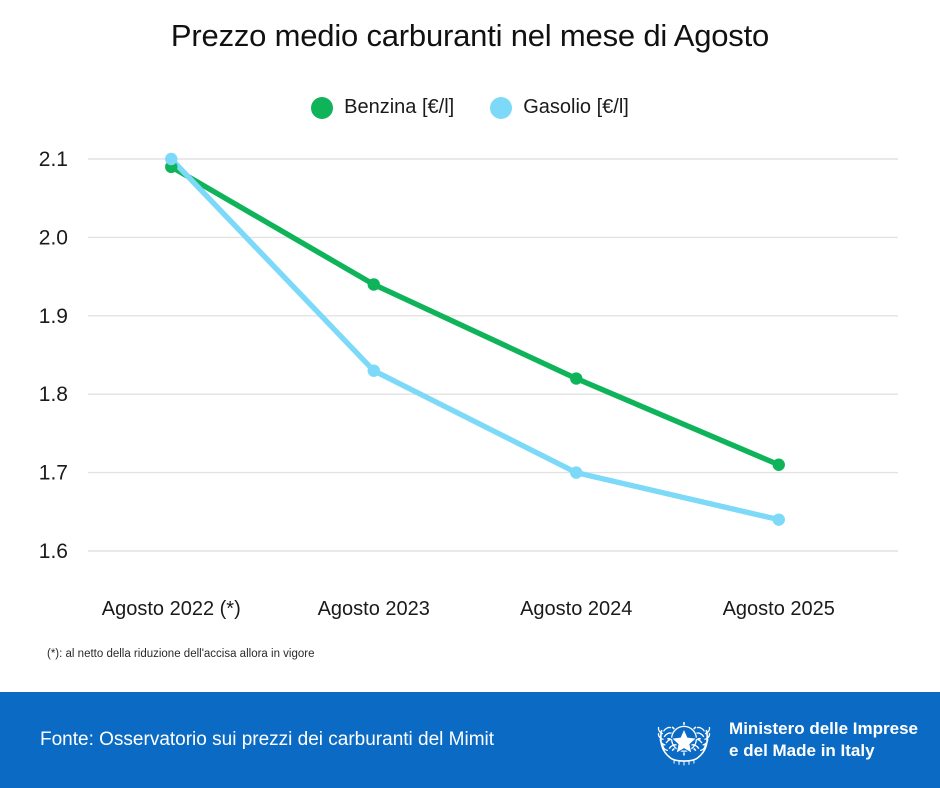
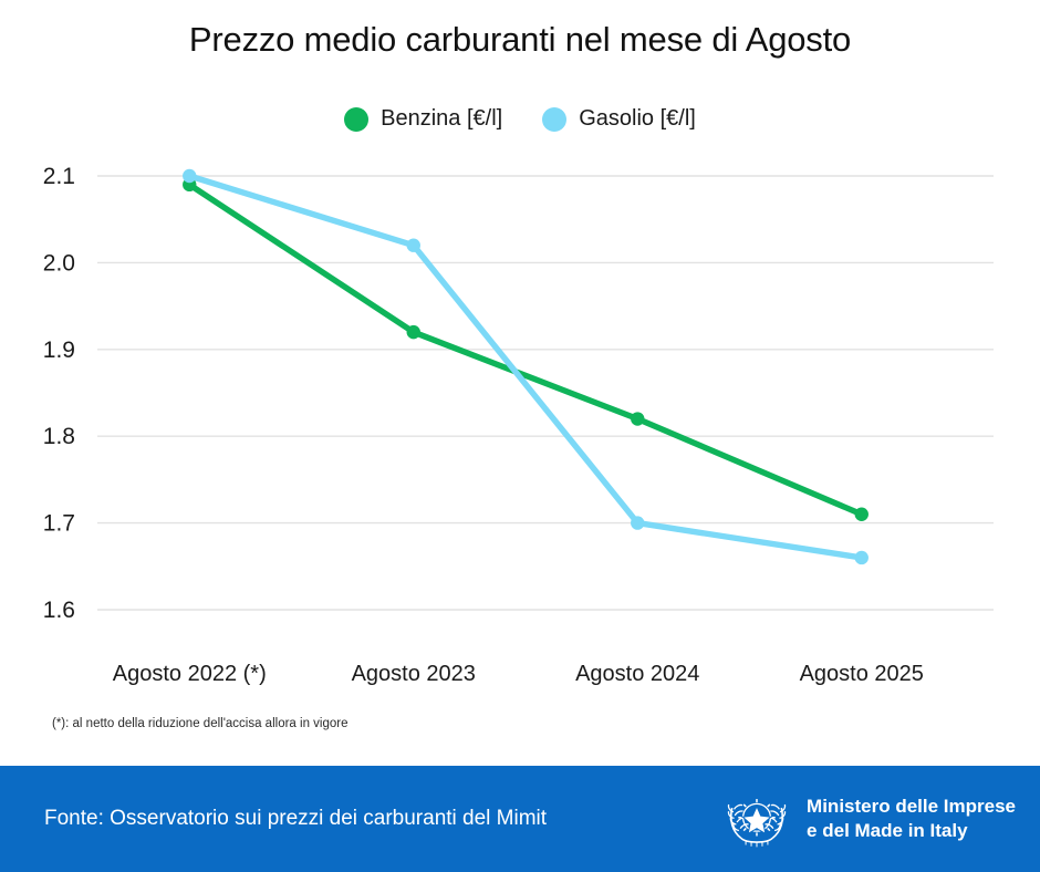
Benzina [€/l]/Agosto 2023: 1.94 -> 1.92
Gasolio [€/l]/Agosto 2023: 1.83 -> 2.02
Gasolio [€/l]/Agosto 2025: 1.64 -> 1.66
